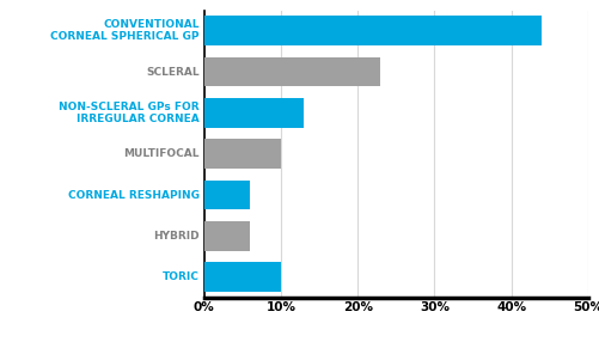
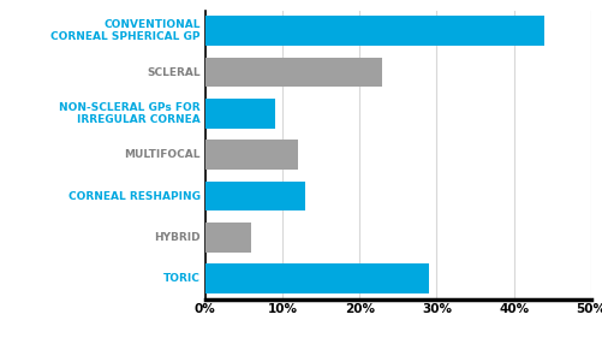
NON-SCLERAL GPs FOR IRREGULAR CORNEA: 13% -> 9%
MULTIFOCAL: 10% -> 12%
CORNEAL RESHAPING: 6% -> 13%
TORIC: 10% -> 29%
